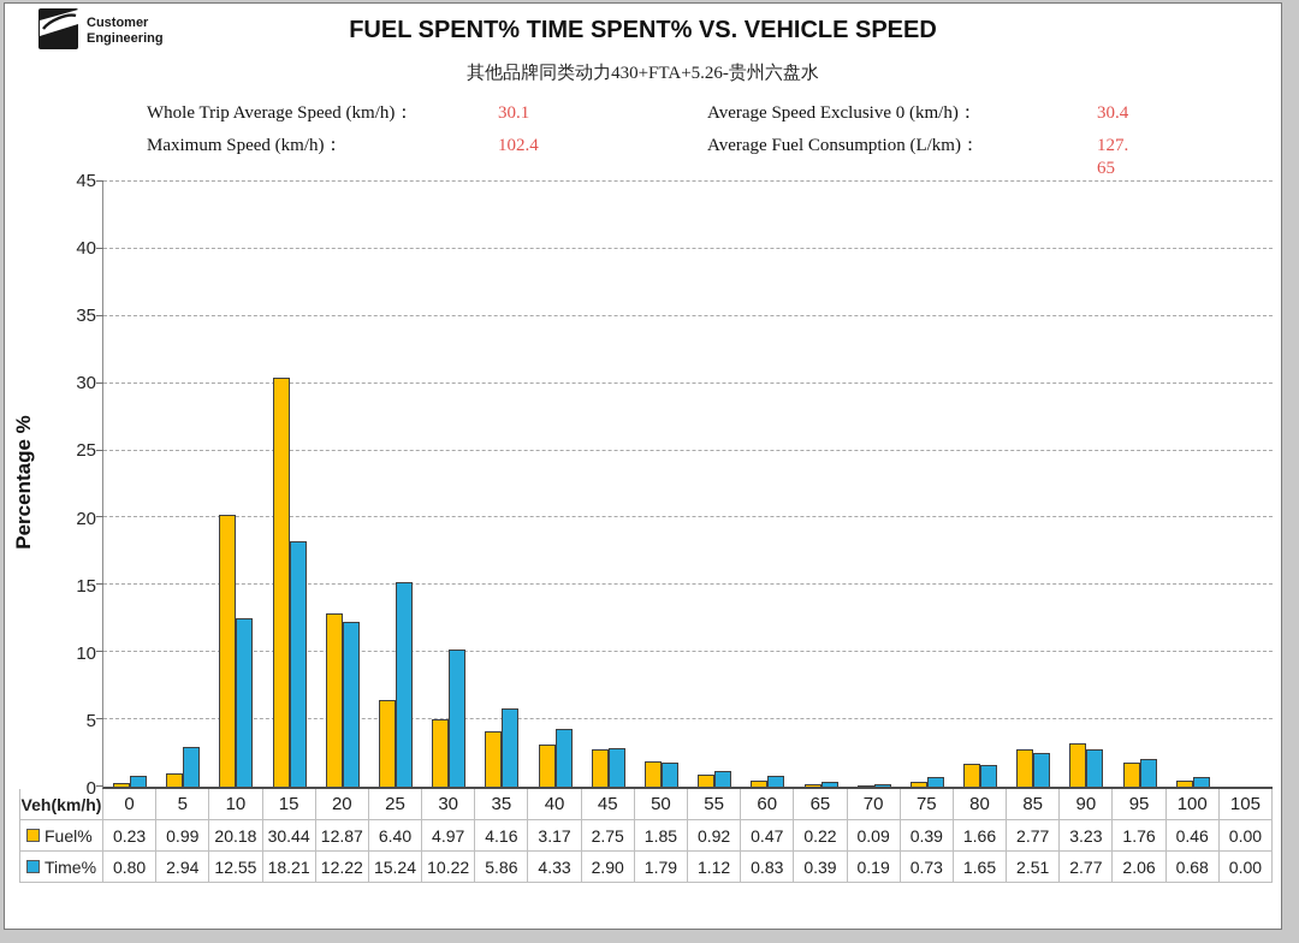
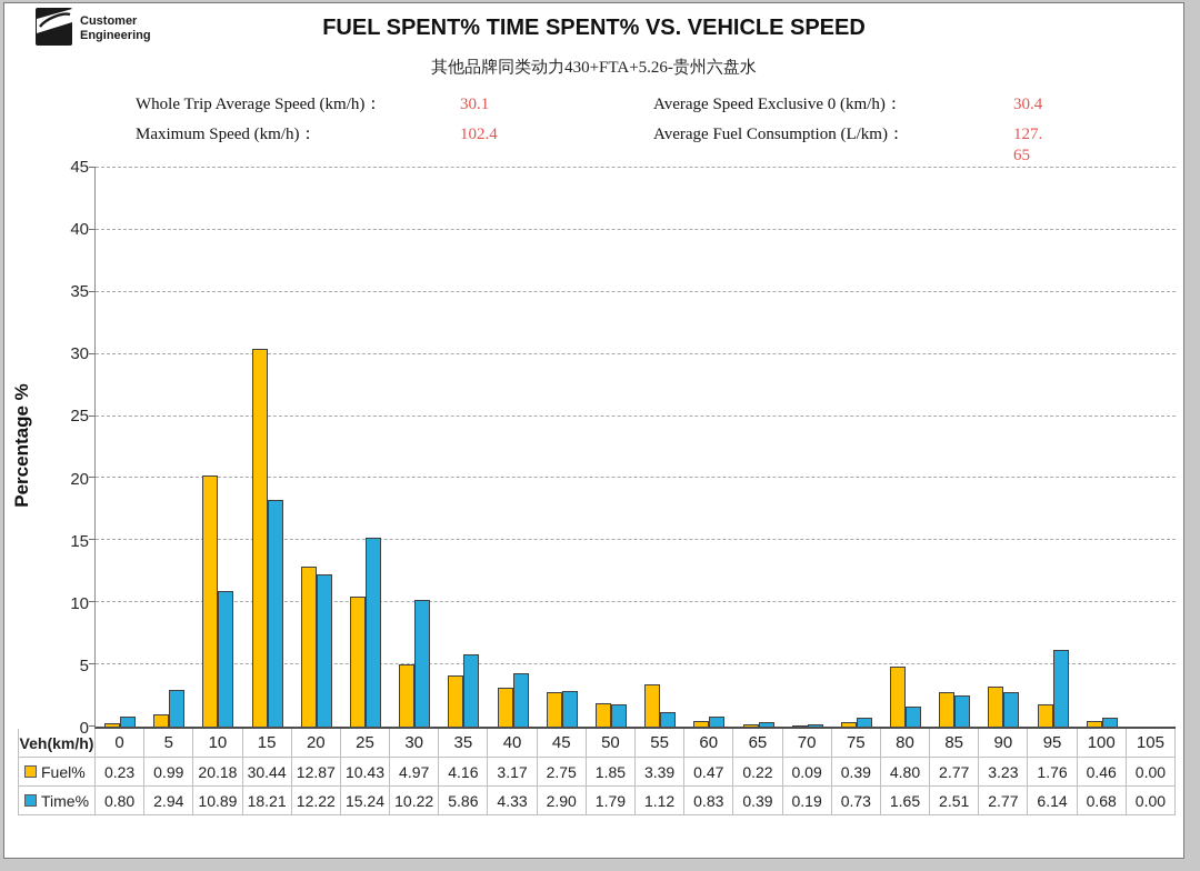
Time%/10: 12.55 -> 10.89
Fuel%/25: 6.40 -> 10.43
Fuel%/55: 0.92 -> 3.39
Fuel%/80: 1.66 -> 4.80
Time%/95: 2.06 -> 6.14
